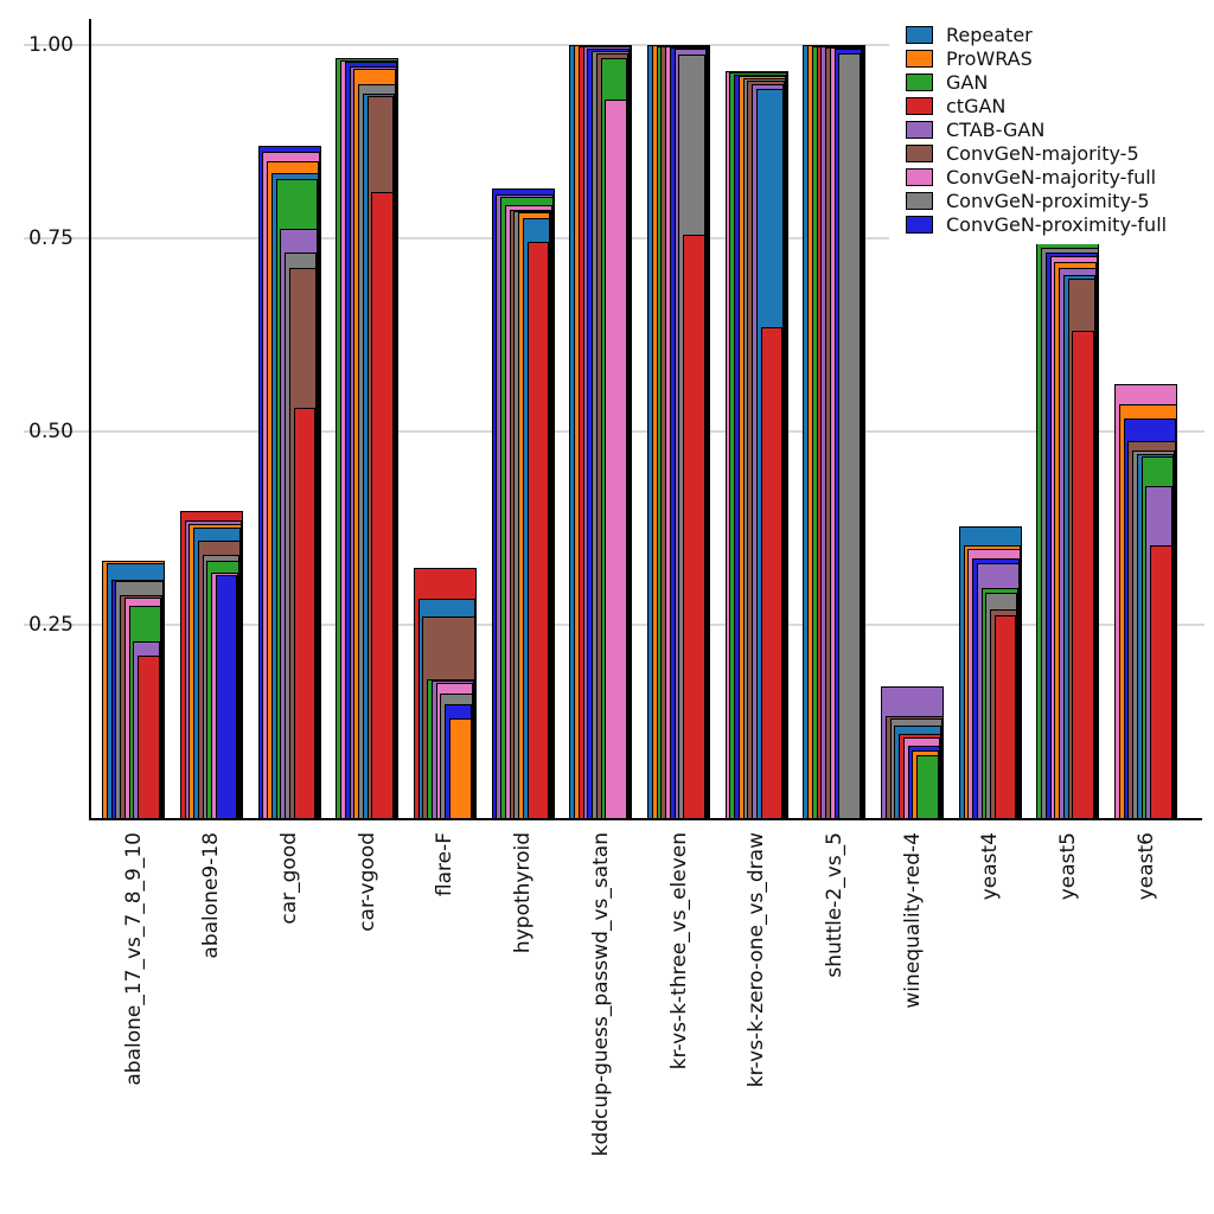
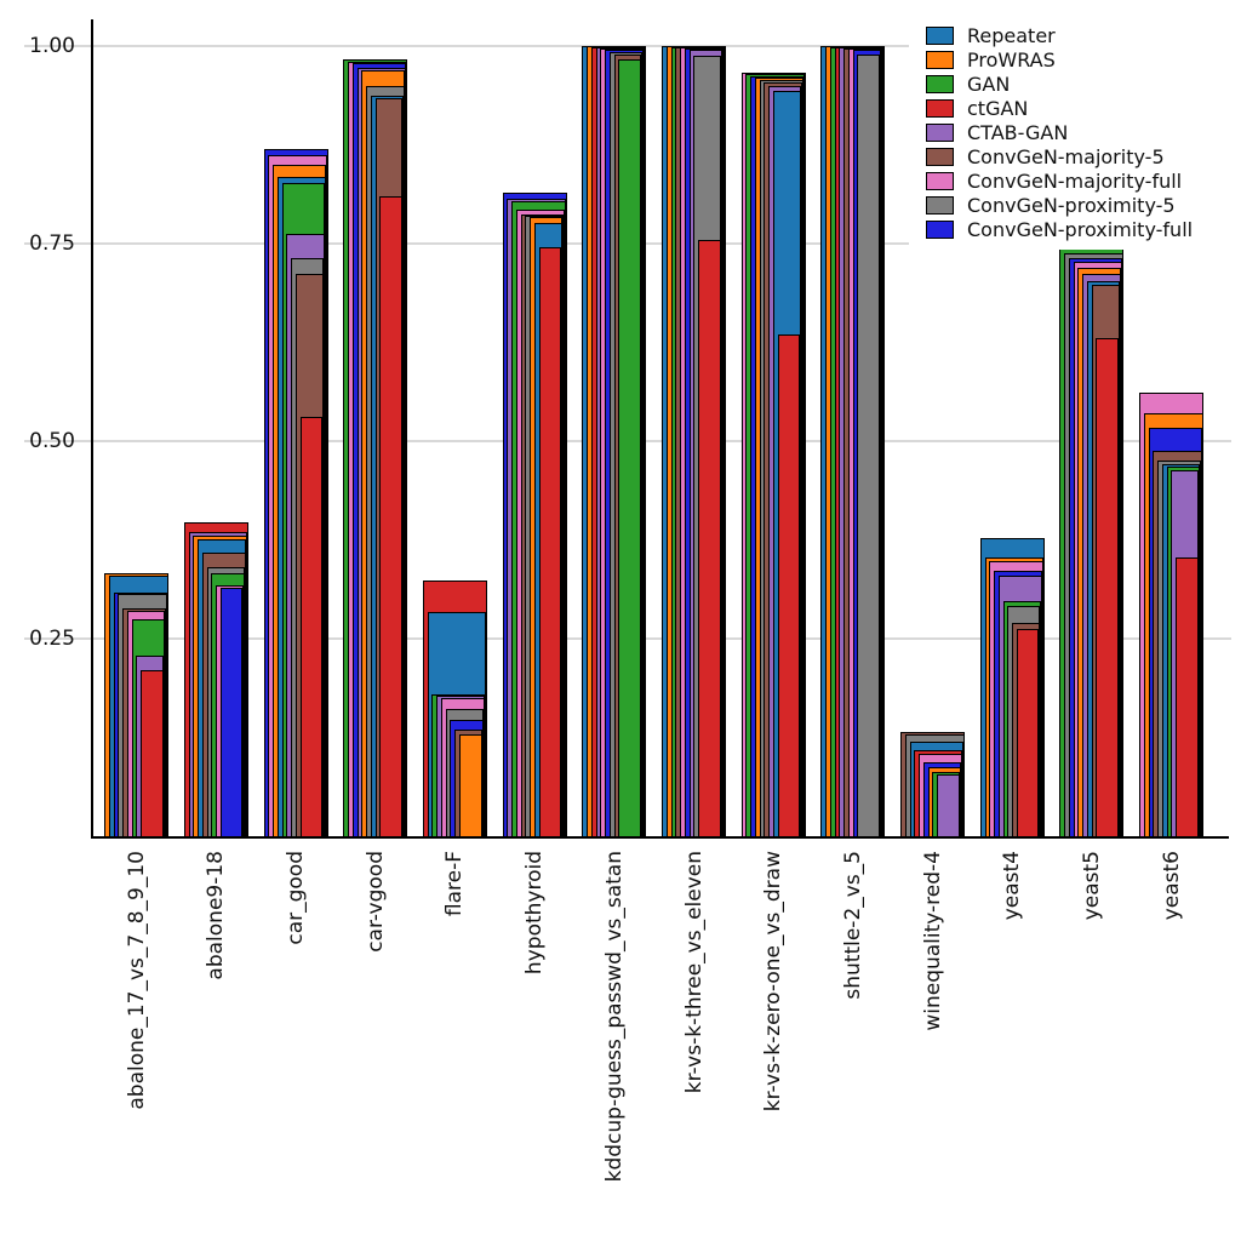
ConvGeN-majority-5/flare-F: 0.26 -> 0.14
ConvGeN-majority-full/kddcup-guess_passwd_vs_satan: 0.93 -> 1.00
CTAB-GAN/winequality-red-4: 0.17 -> 0.08
CTAB-GAN/yeast6: 0.43 -> 0.46
